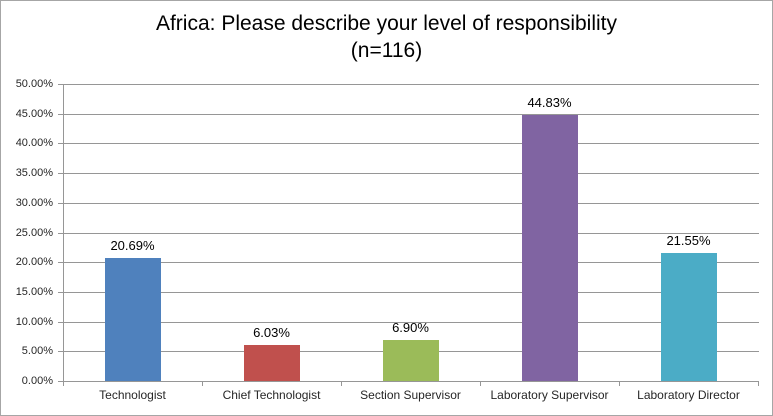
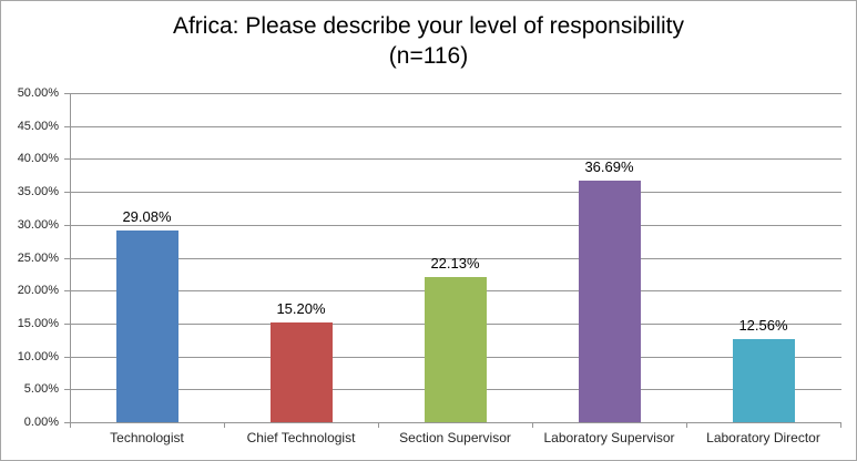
Technologist: 20.69% -> 29.08%
Chief Technologist: 6.03% -> 15.20%
Section Supervisor: 6.90% -> 22.13%
Laboratory Supervisor: 44.83% -> 36.69%
Laboratory Director: 21.55% -> 12.56%
